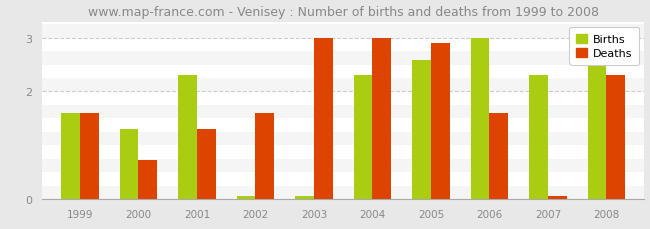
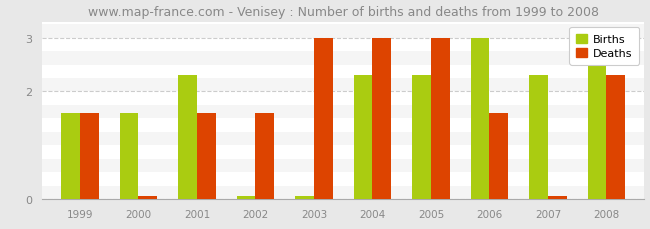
Births/2000: 1.30 -> 1.60
Deaths/2000: 0.72 -> 0.05
Deaths/2001: 1.30 -> 1.60
Births/2005: 2.58 -> 2.30
Deaths/2005: 2.90 -> 3.00
